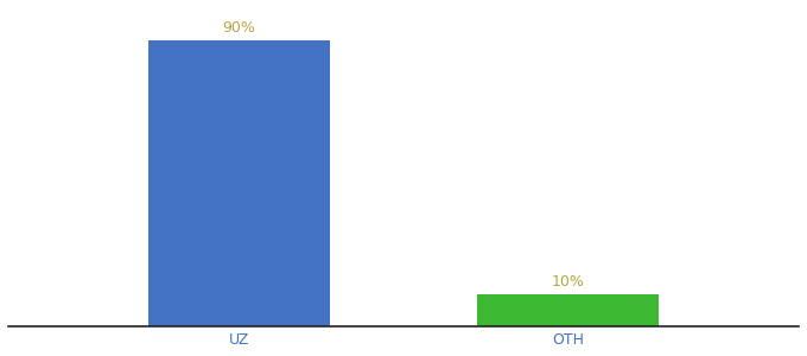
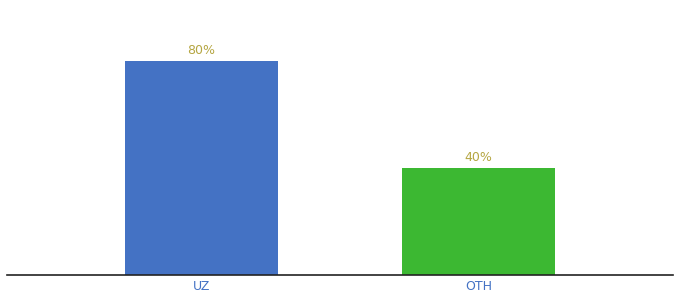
UZ: 90% -> 80%
OTH: 10% -> 40%
